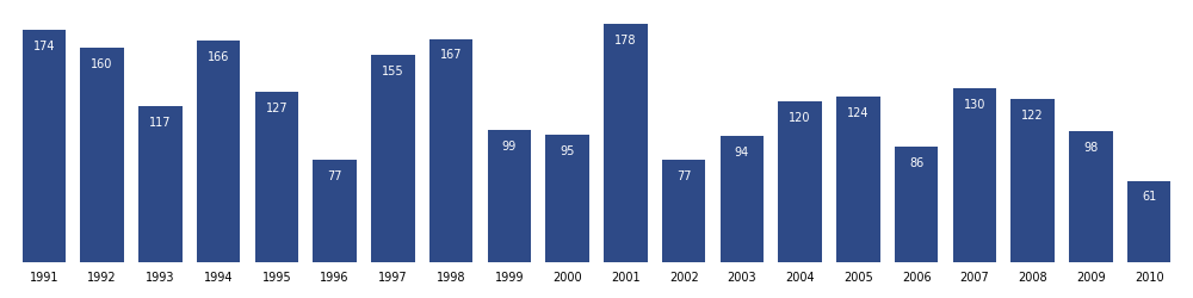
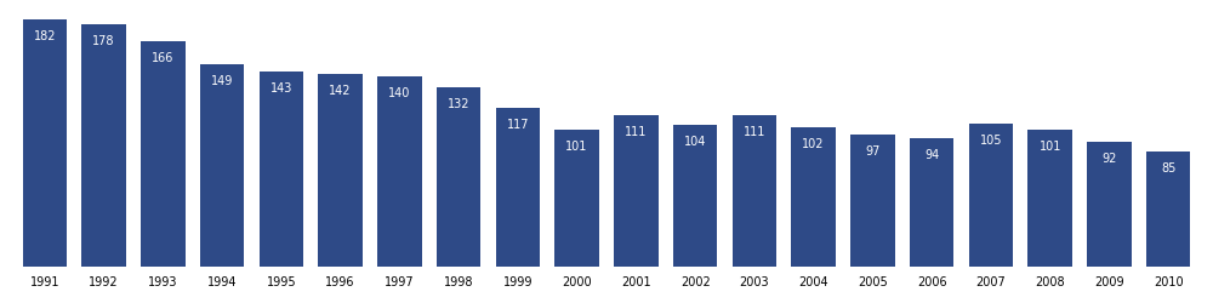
1991: 174 -> 182
1992: 160 -> 178
1993: 117 -> 166
1994: 166 -> 149
1995: 127 -> 143
1996: 77 -> 142
1997: 155 -> 140
1998: 167 -> 132
1999: 99 -> 117
2000: 95 -> 101
2001: 178 -> 111
2002: 77 -> 104
2003: 94 -> 111
2004: 120 -> 102
2005: 124 -> 97
2006: 86 -> 94
2007: 130 -> 105
2008: 122 -> 101
2009: 98 -> 92
2010: 61 -> 85
